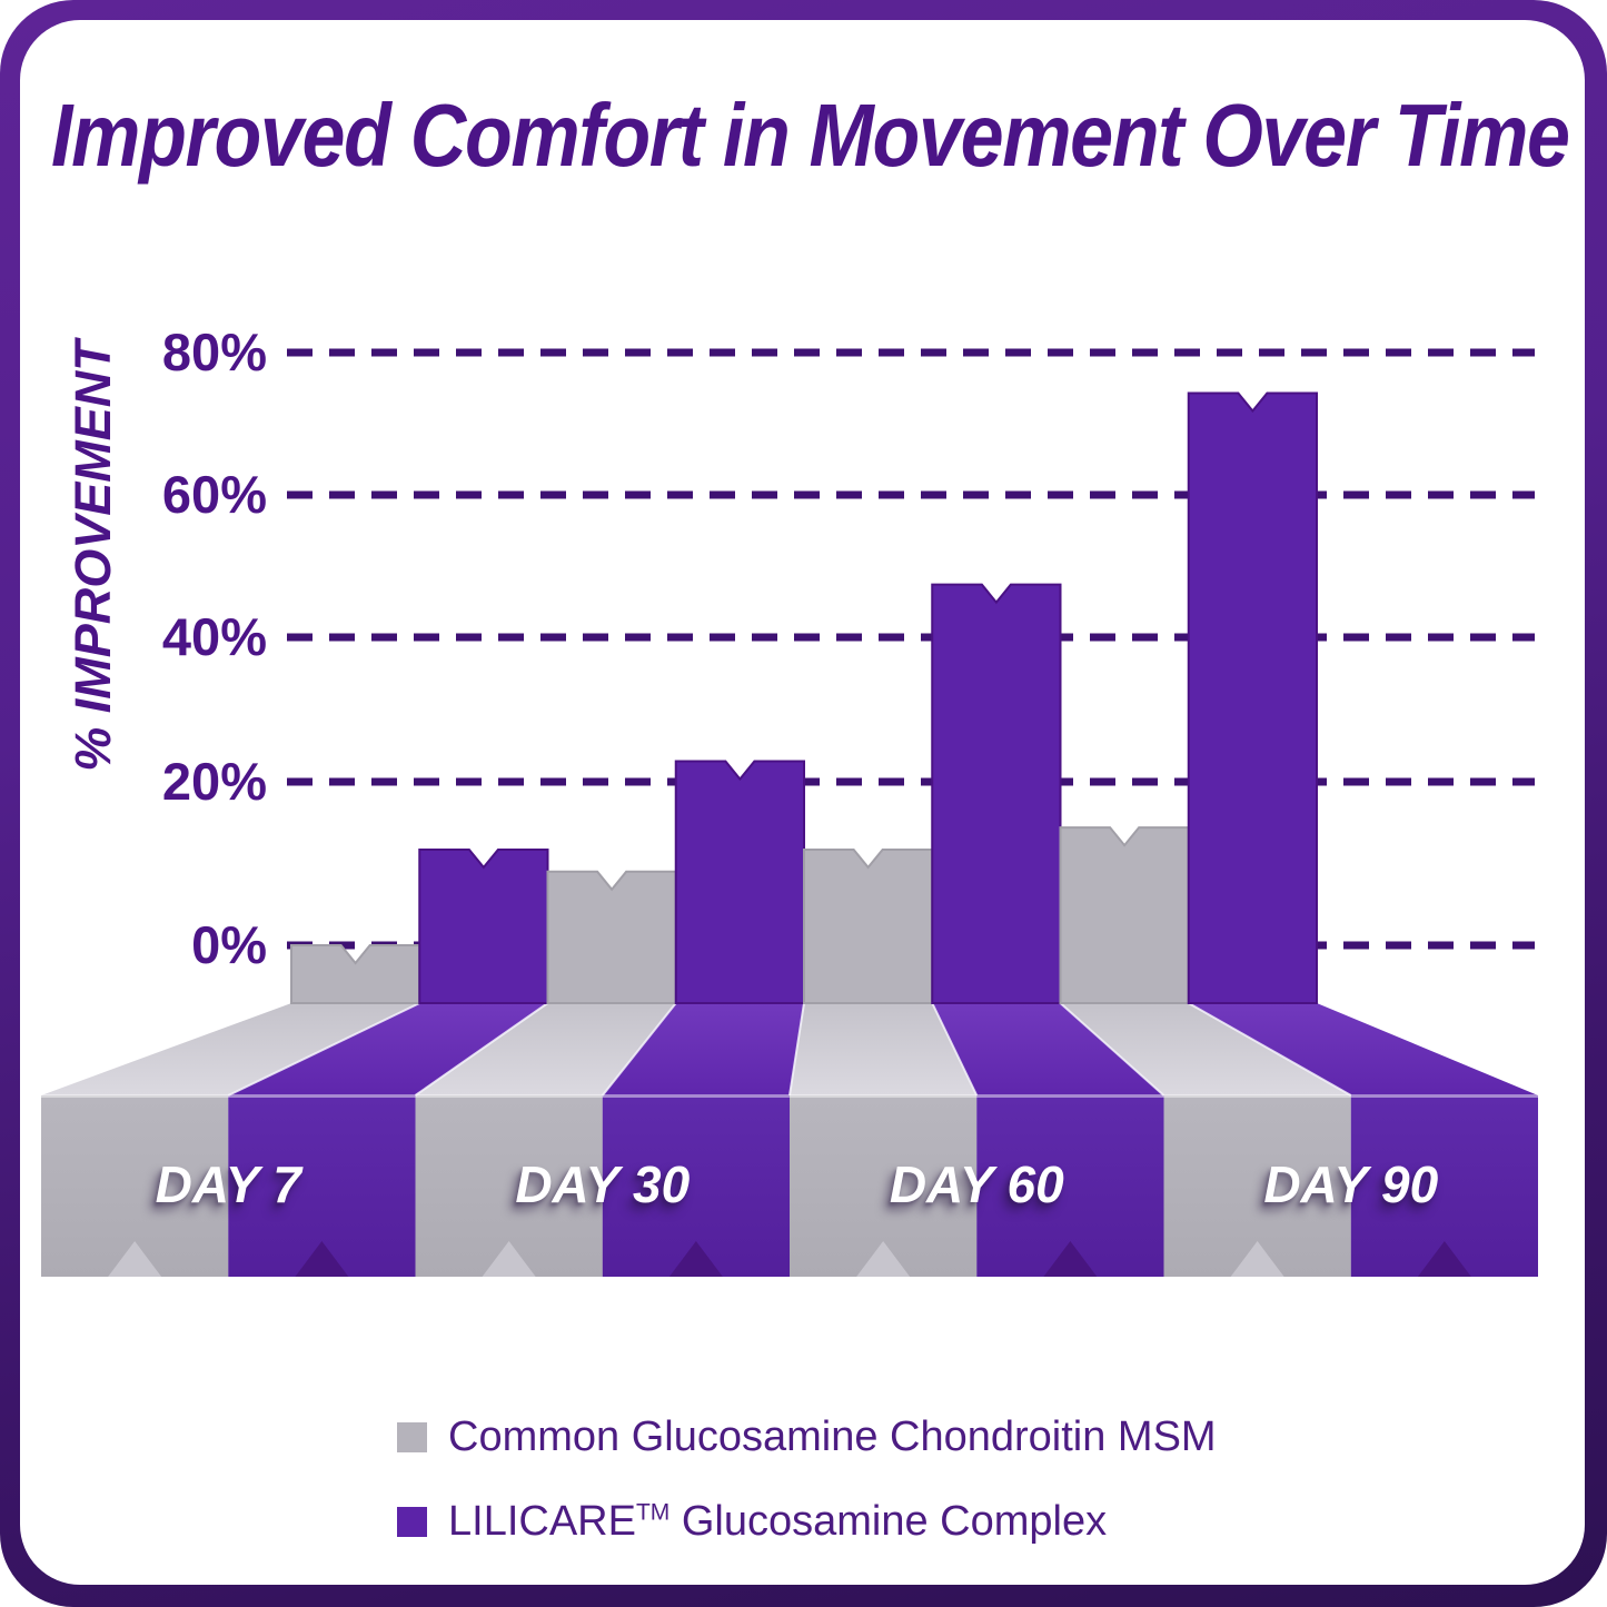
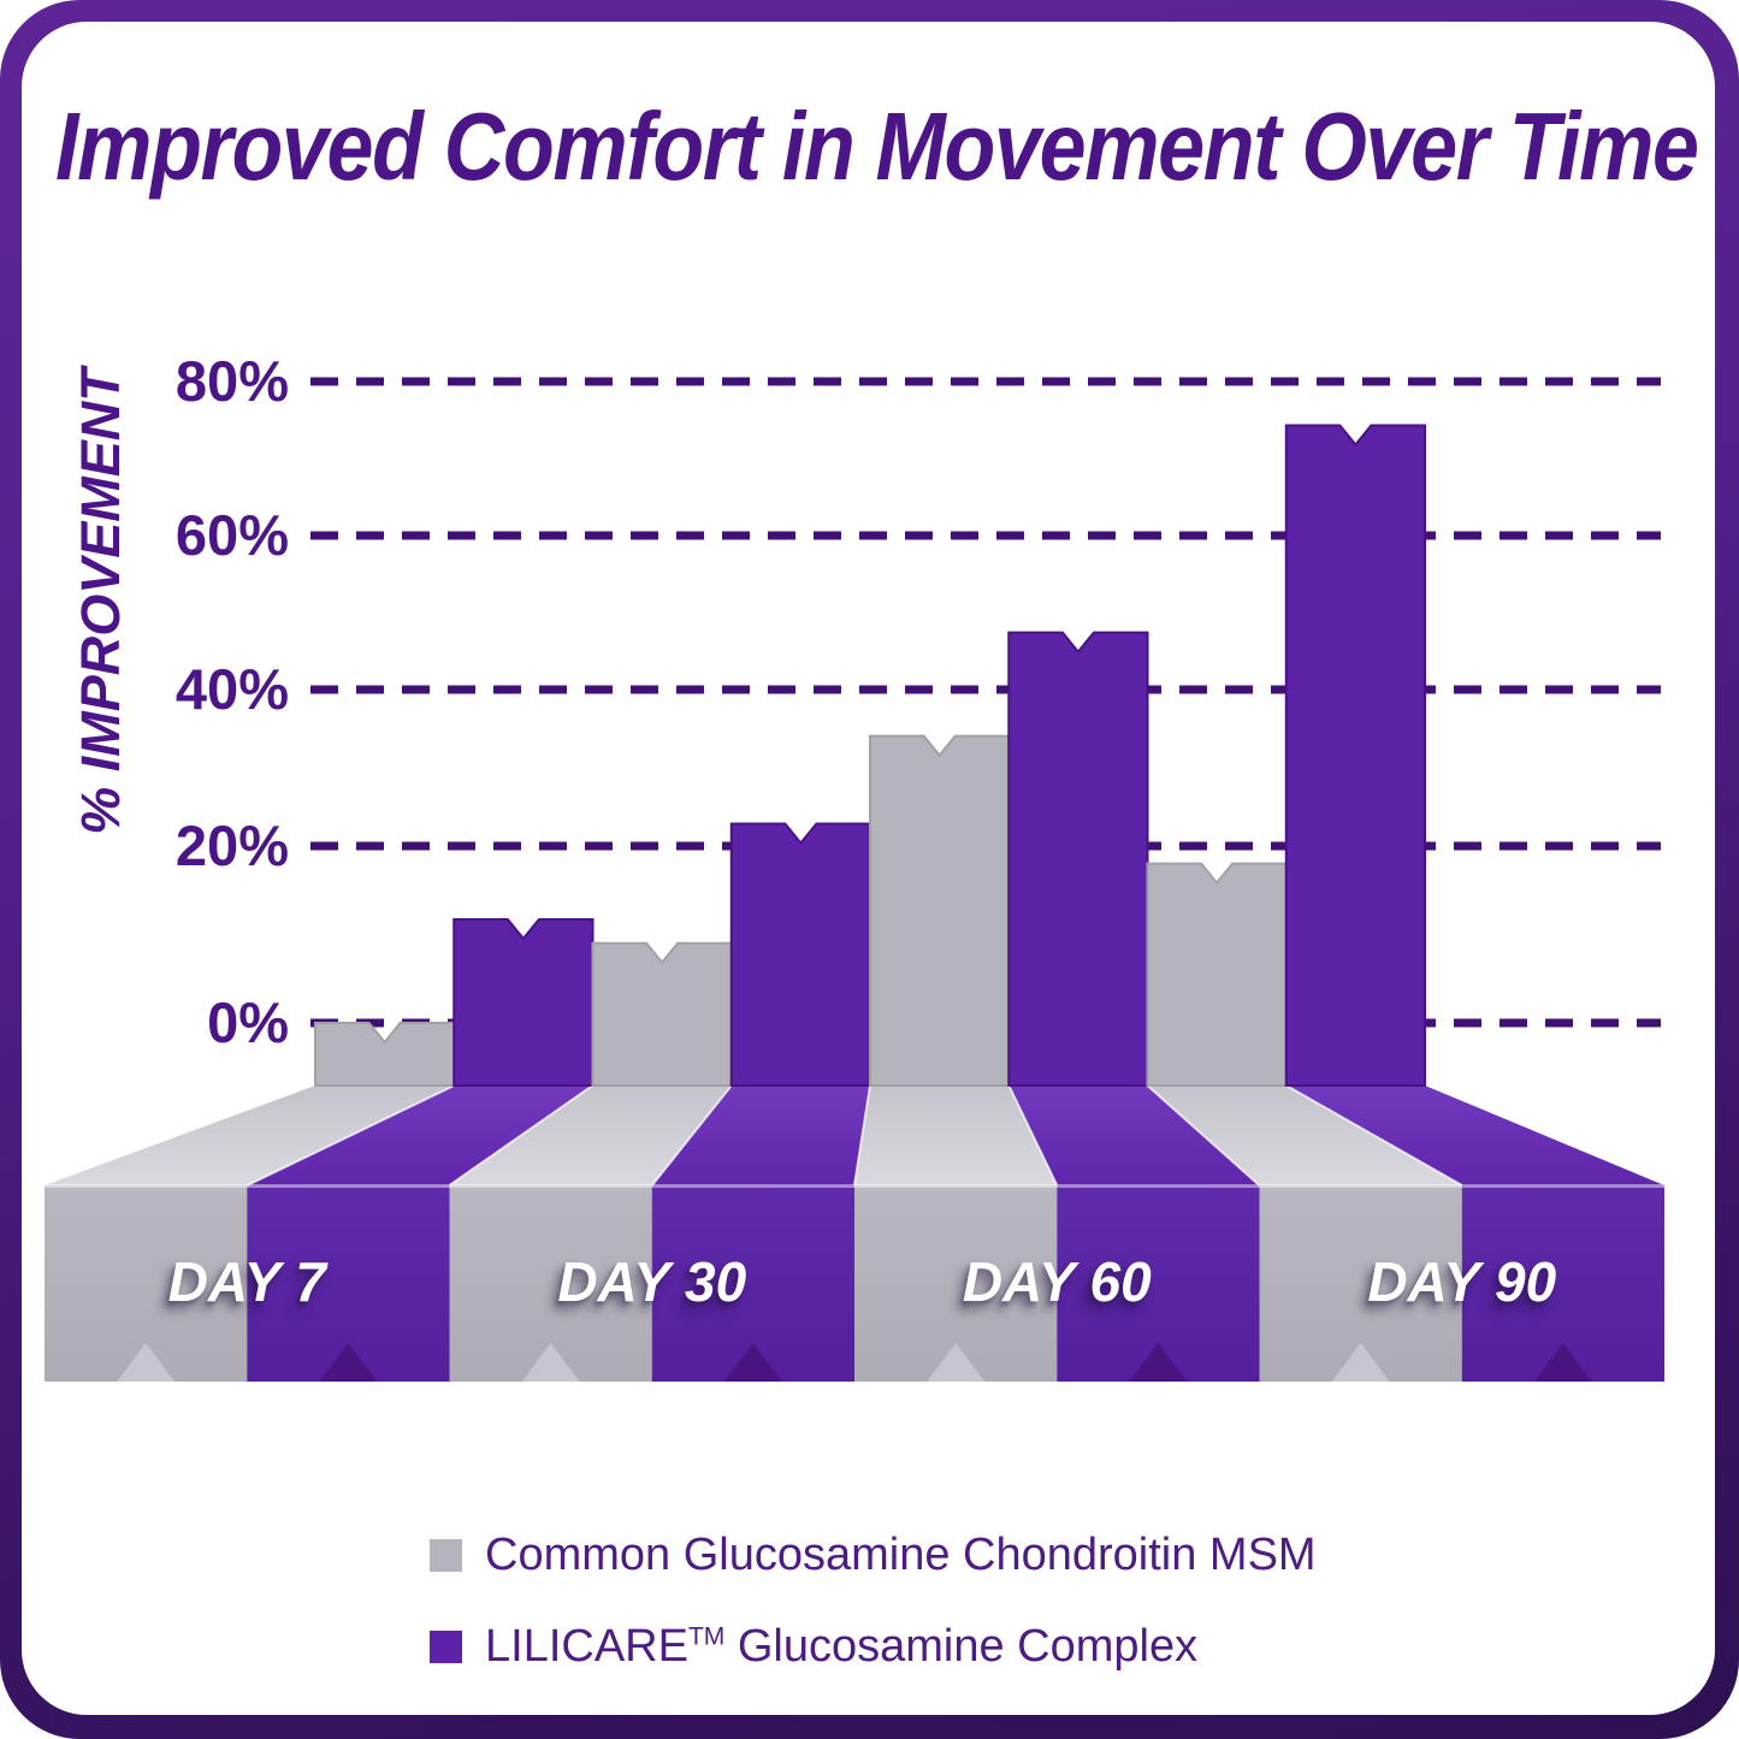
Common Glucosamine Chondroitin MSM/DAY 60: 13% -> 36%
Common Glucosamine Chondroitin MSM/DAY 90: 16% -> 20%
